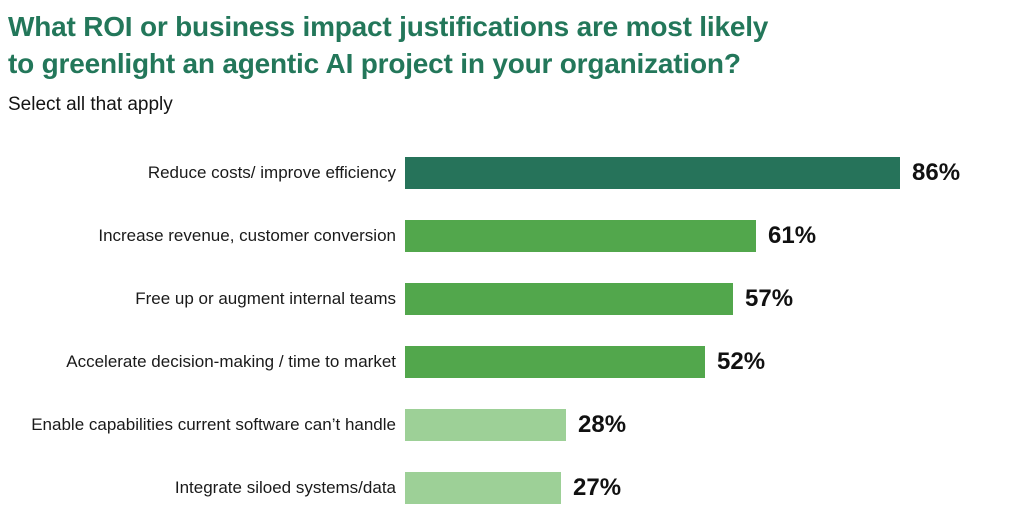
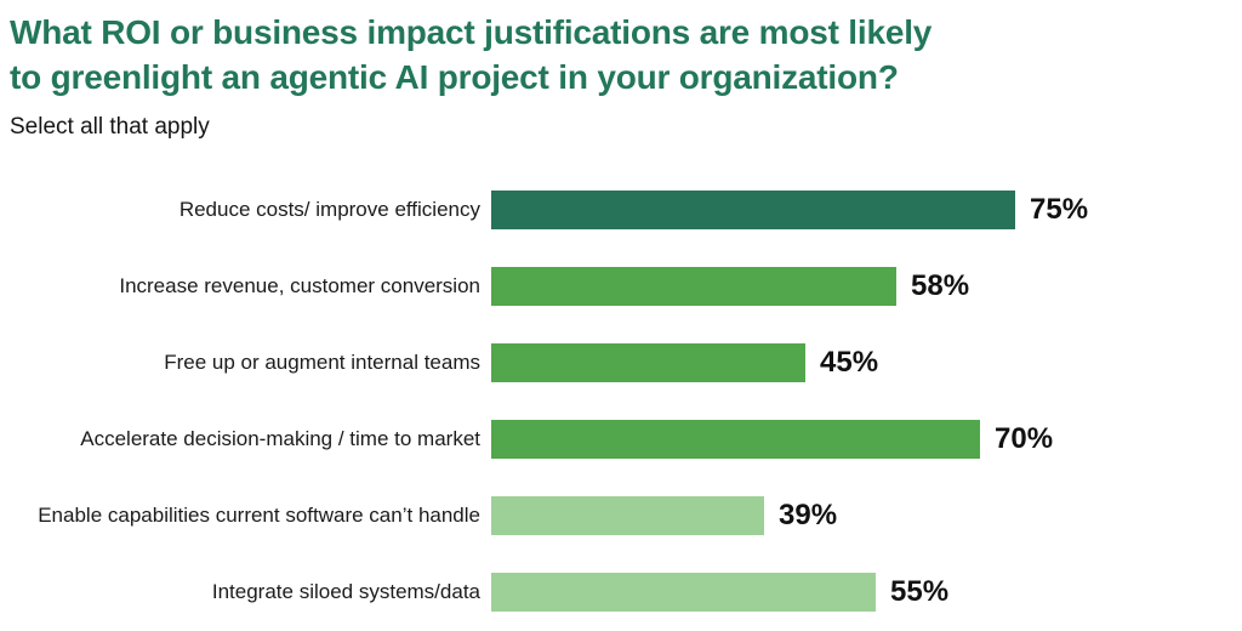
Reduce costs/ improve efficiency: 86% -> 75%
Increase revenue, customer conversion: 61% -> 58%
Free up or augment internal teams: 57% -> 45%
Accelerate decision-making / time to market: 52% -> 70%
Enable capabilities current software can’t handle: 28% -> 39%
Integrate siloed systems/data: 27% -> 55%
